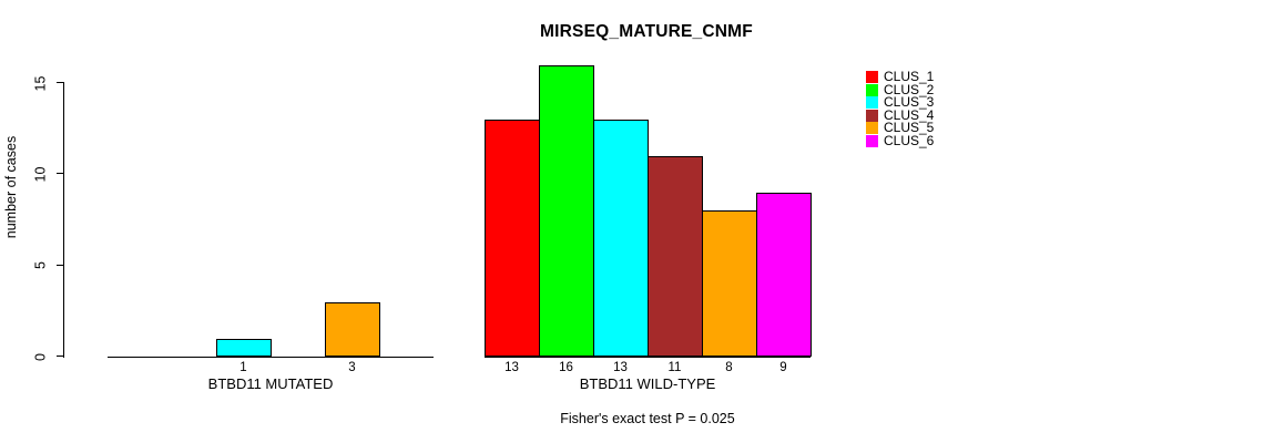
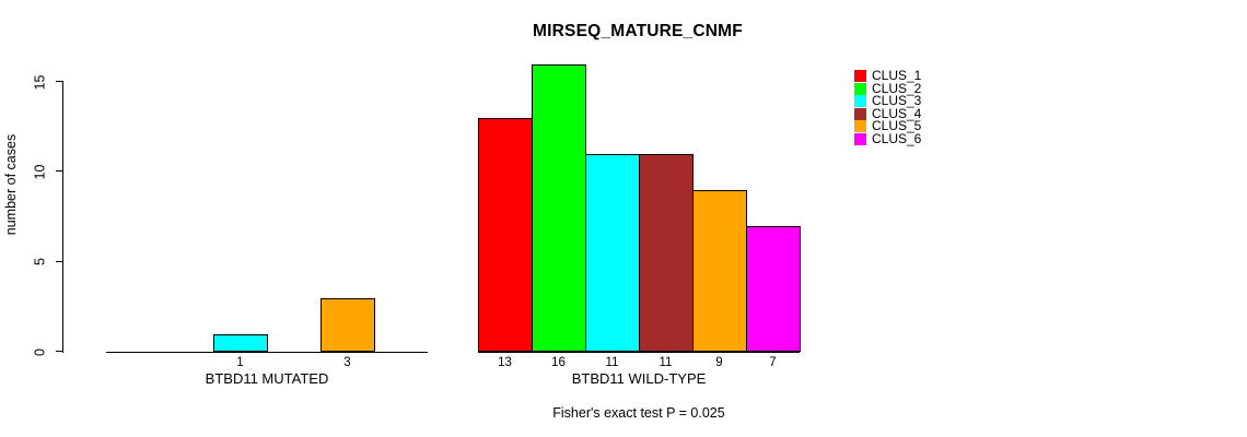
CLUS_3/BTBD11 WILD-TYPE: 13 -> 11
CLUS_5/BTBD11 WILD-TYPE: 8 -> 9
CLUS_6/BTBD11 WILD-TYPE: 9 -> 7
